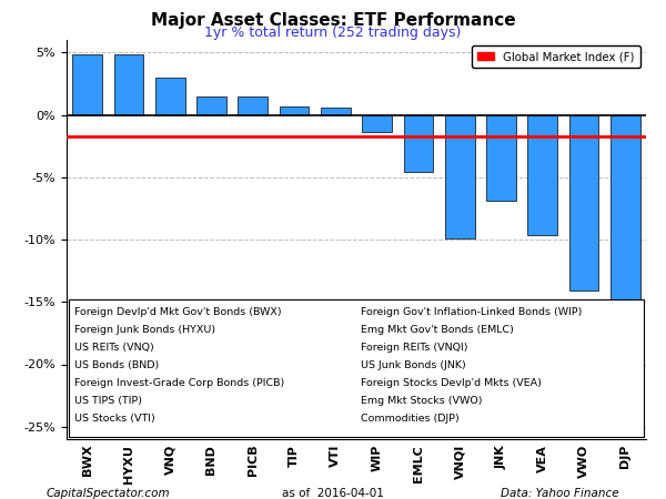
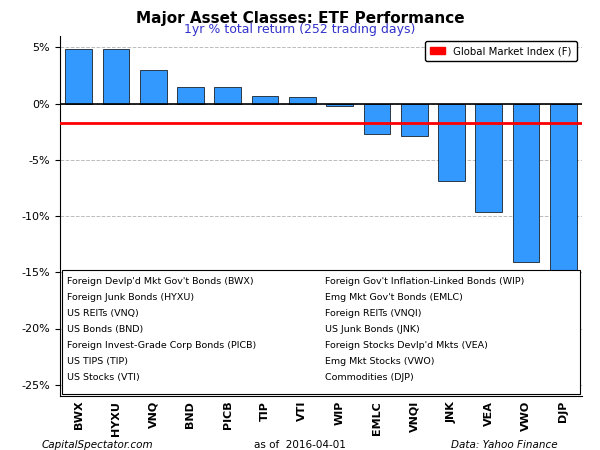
WIP: -1.4% -> -0.2%
EMLC: -4.6% -> -2.7%
VNQI: -9.9% -> -2.9%
